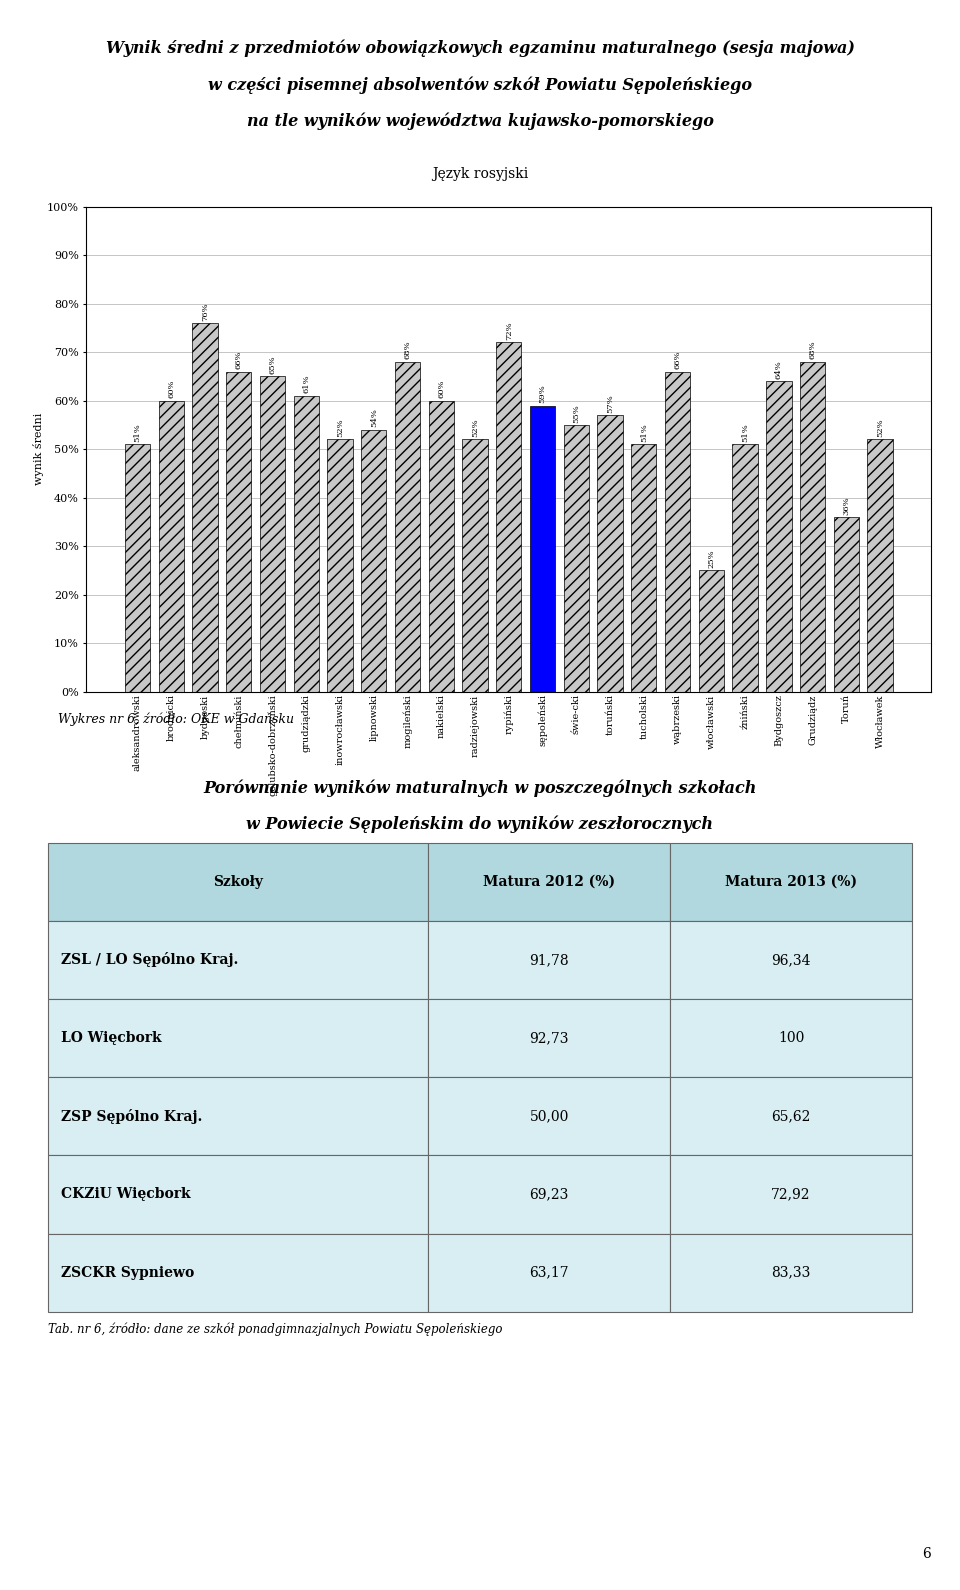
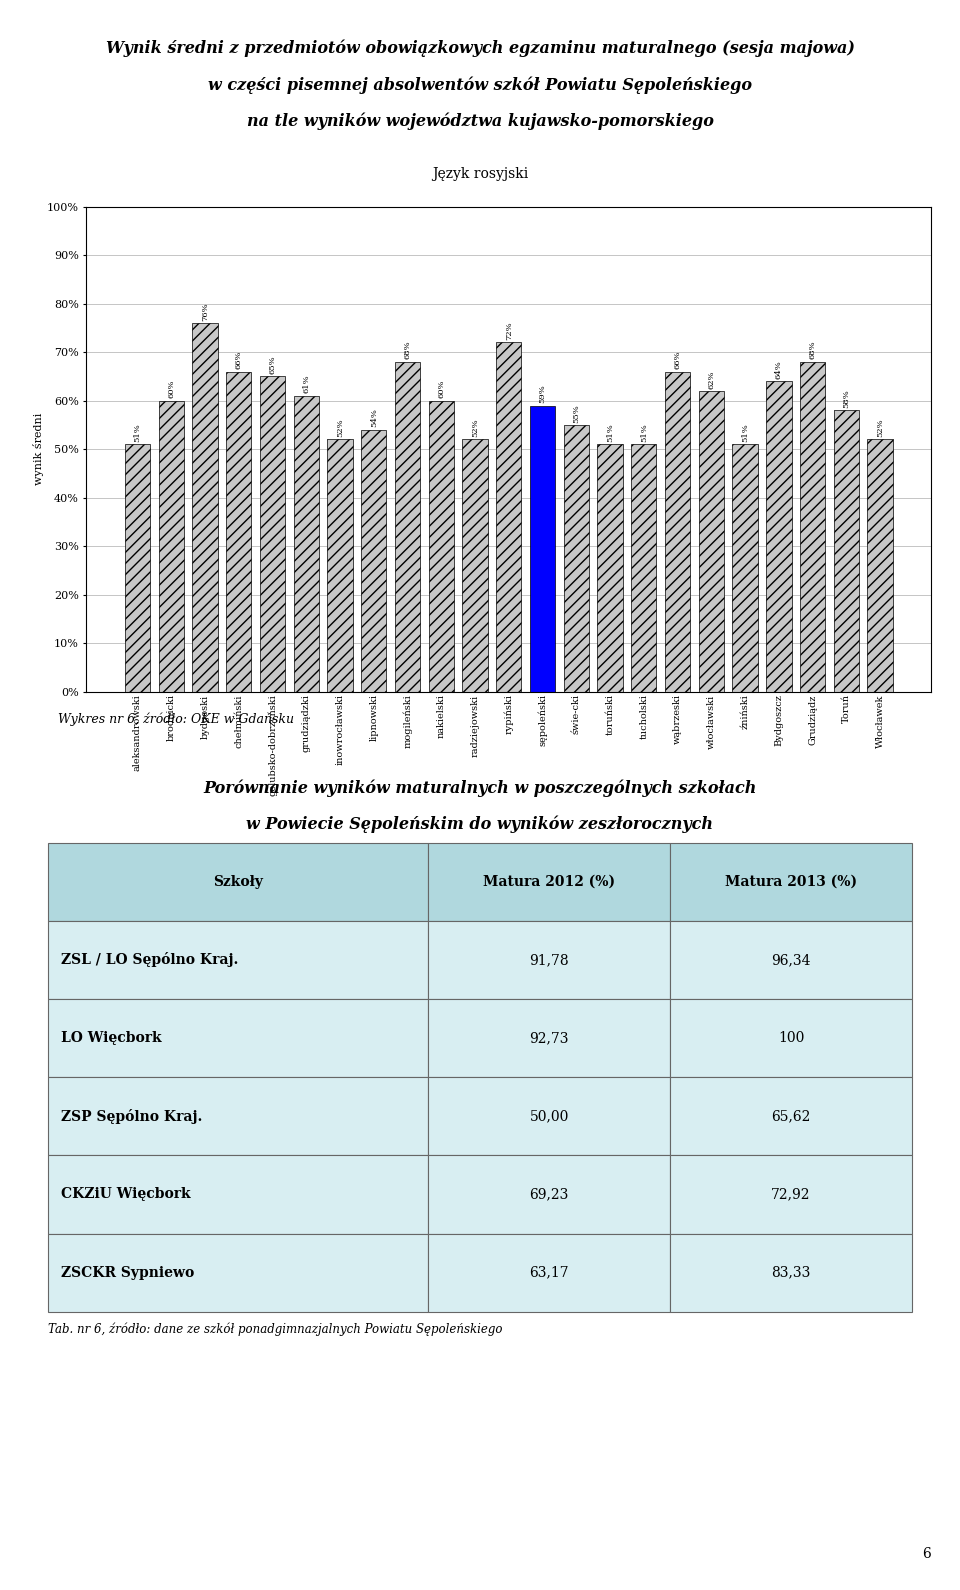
toruński: 57% -> 51%
włocławski: 25% -> 62%
Toruń: 36% -> 58%
